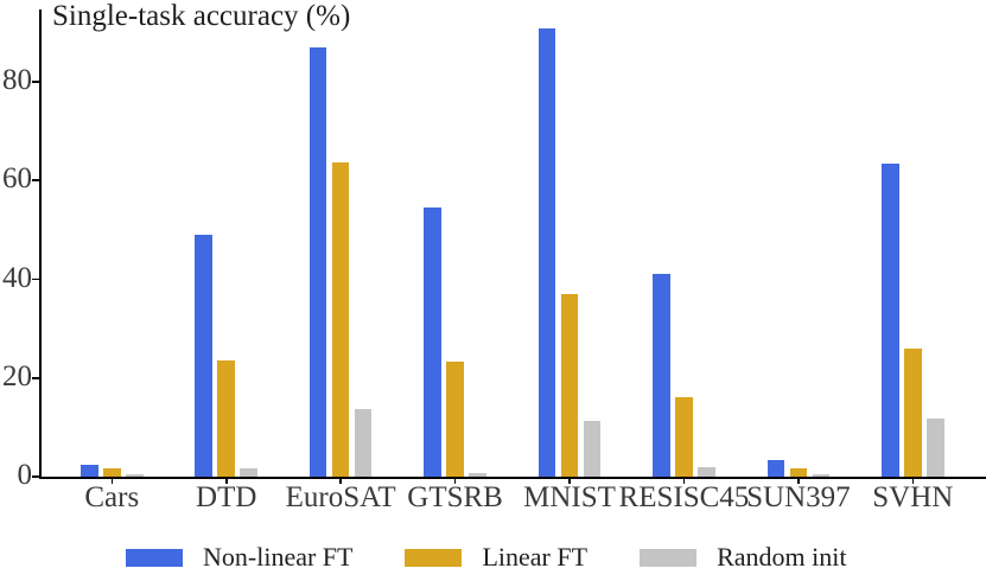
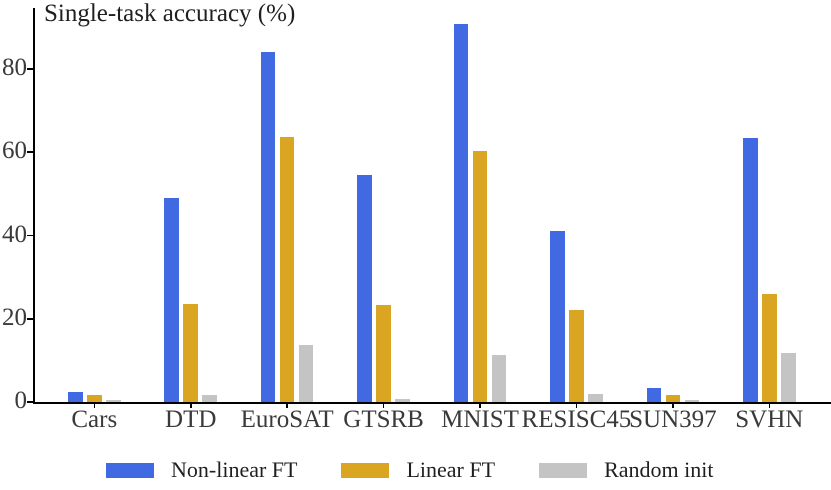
Non-linear FT/EuroSAT: 87 -> 84
Linear FT/MNIST: 37 -> 60
Linear FT/RESISC45: 16 -> 22
